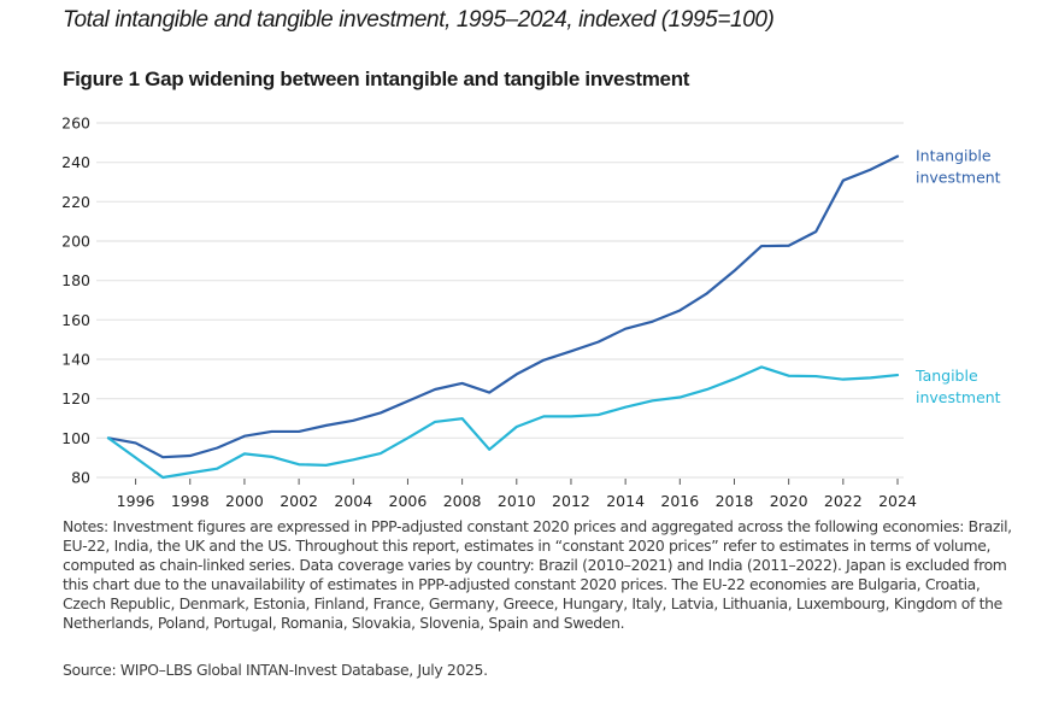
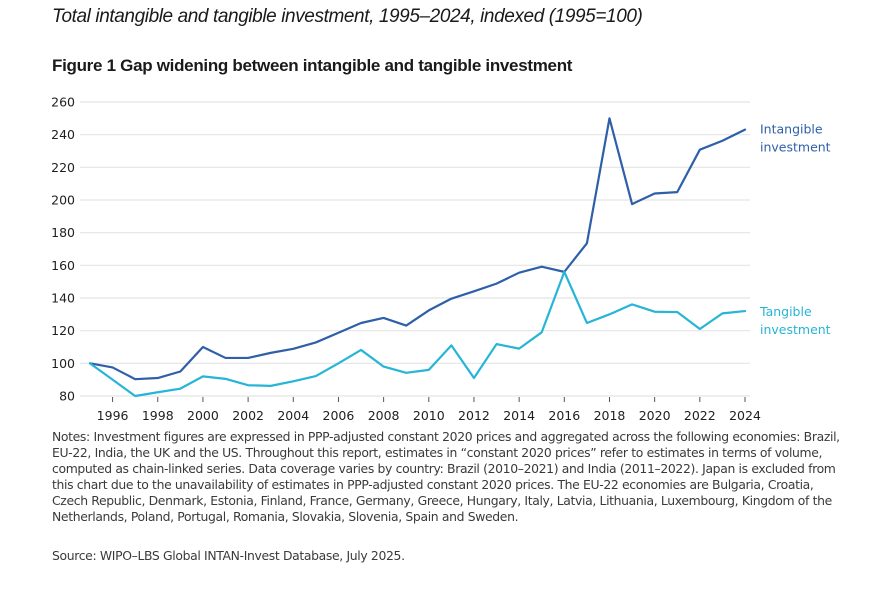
Intangible investment/2000: 101 -> 110
Tangible investment/2008: 110 -> 98
Tangible investment/2010: 106 -> 96
Tangible investment/2012: 111 -> 91
Tangible investment/2014: 116 -> 109
Intangible investment/2016: 165 -> 156
Tangible investment/2016: 121 -> 156
Intangible investment/2018: 185 -> 250
Intangible investment/2020: 198 -> 204
Tangible investment/2022: 130 -> 121
